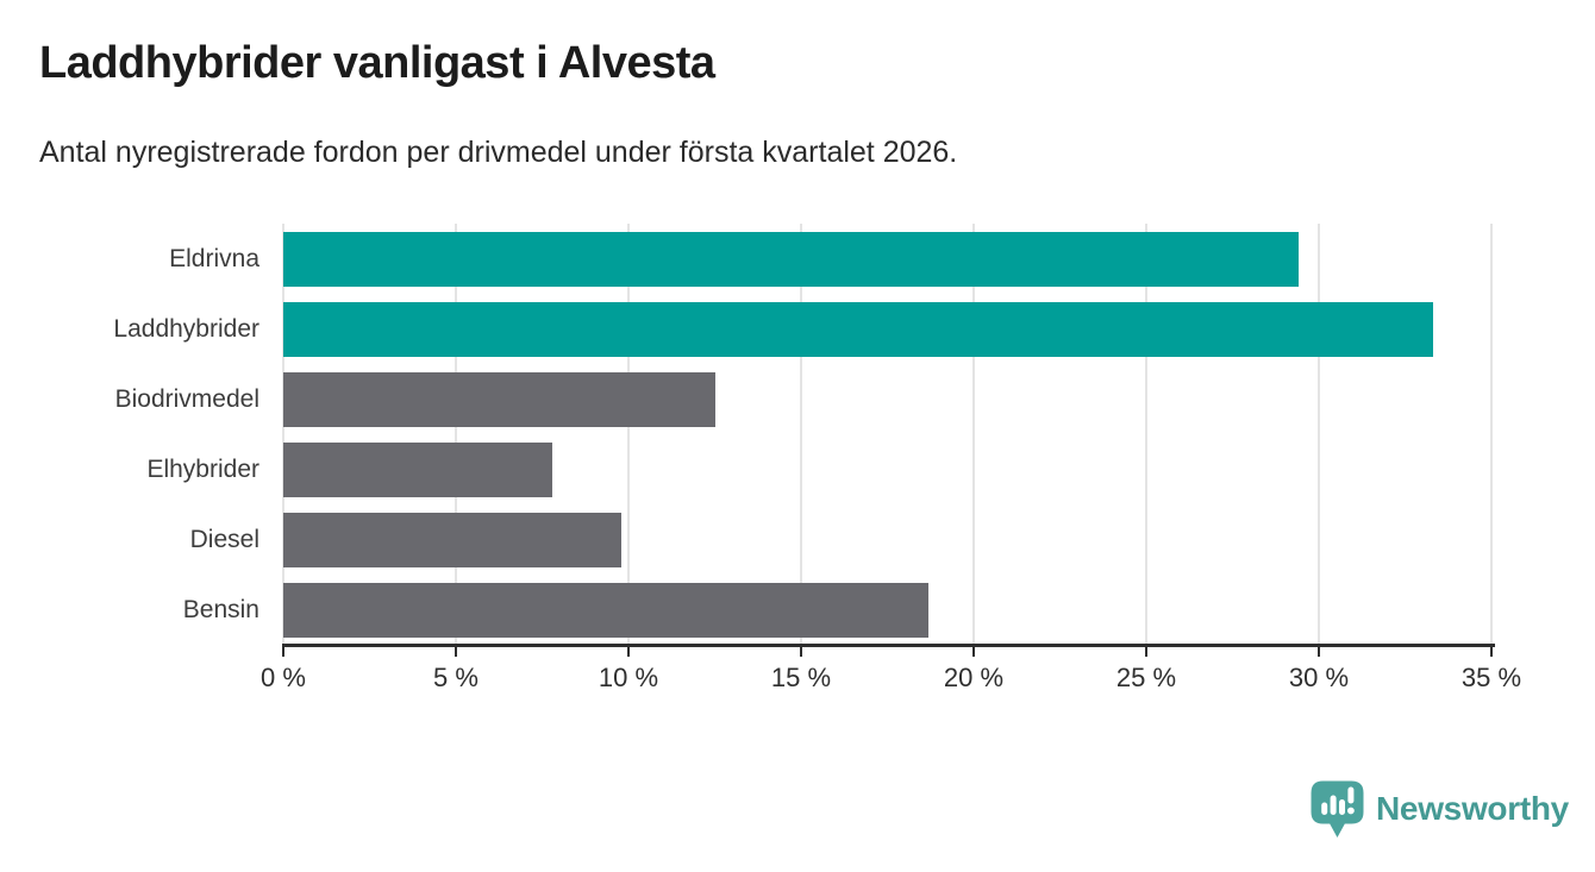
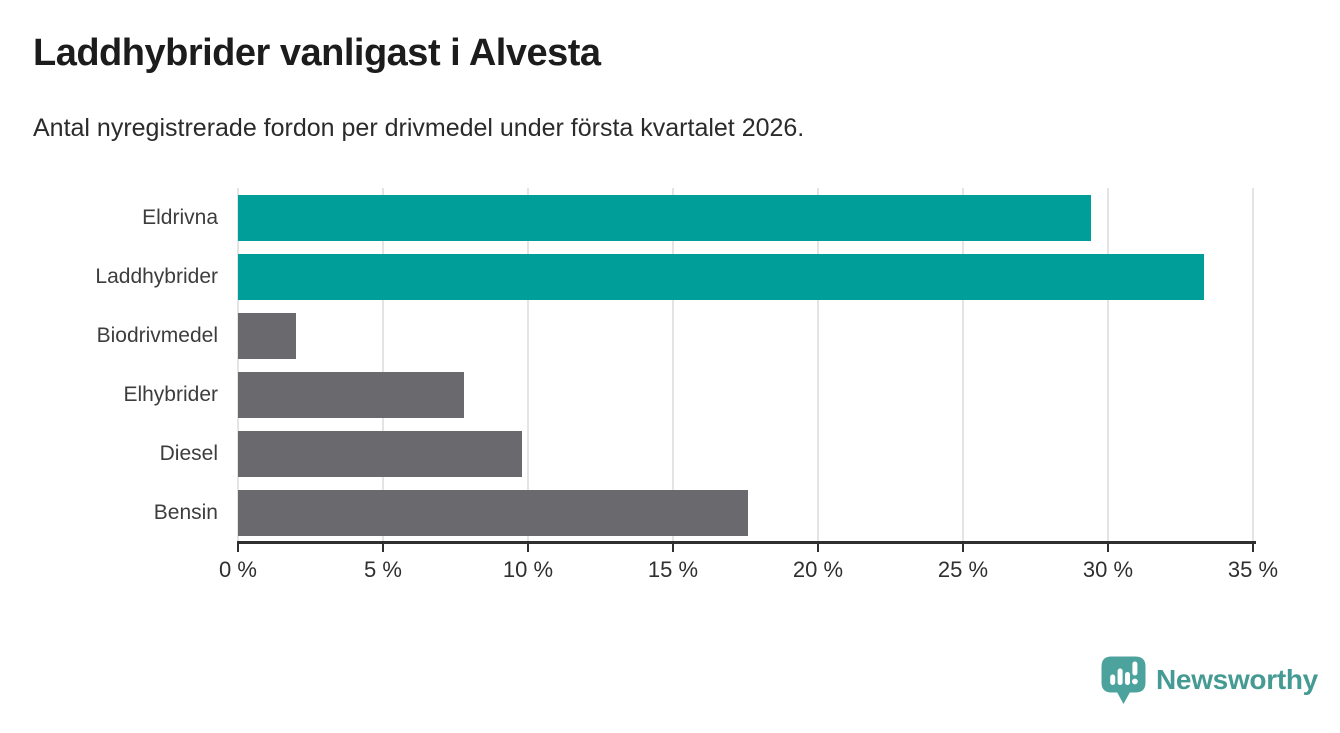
Biodrivmedel: 12.5% -> 2.0%
Bensin: 18.7% -> 17.6%
